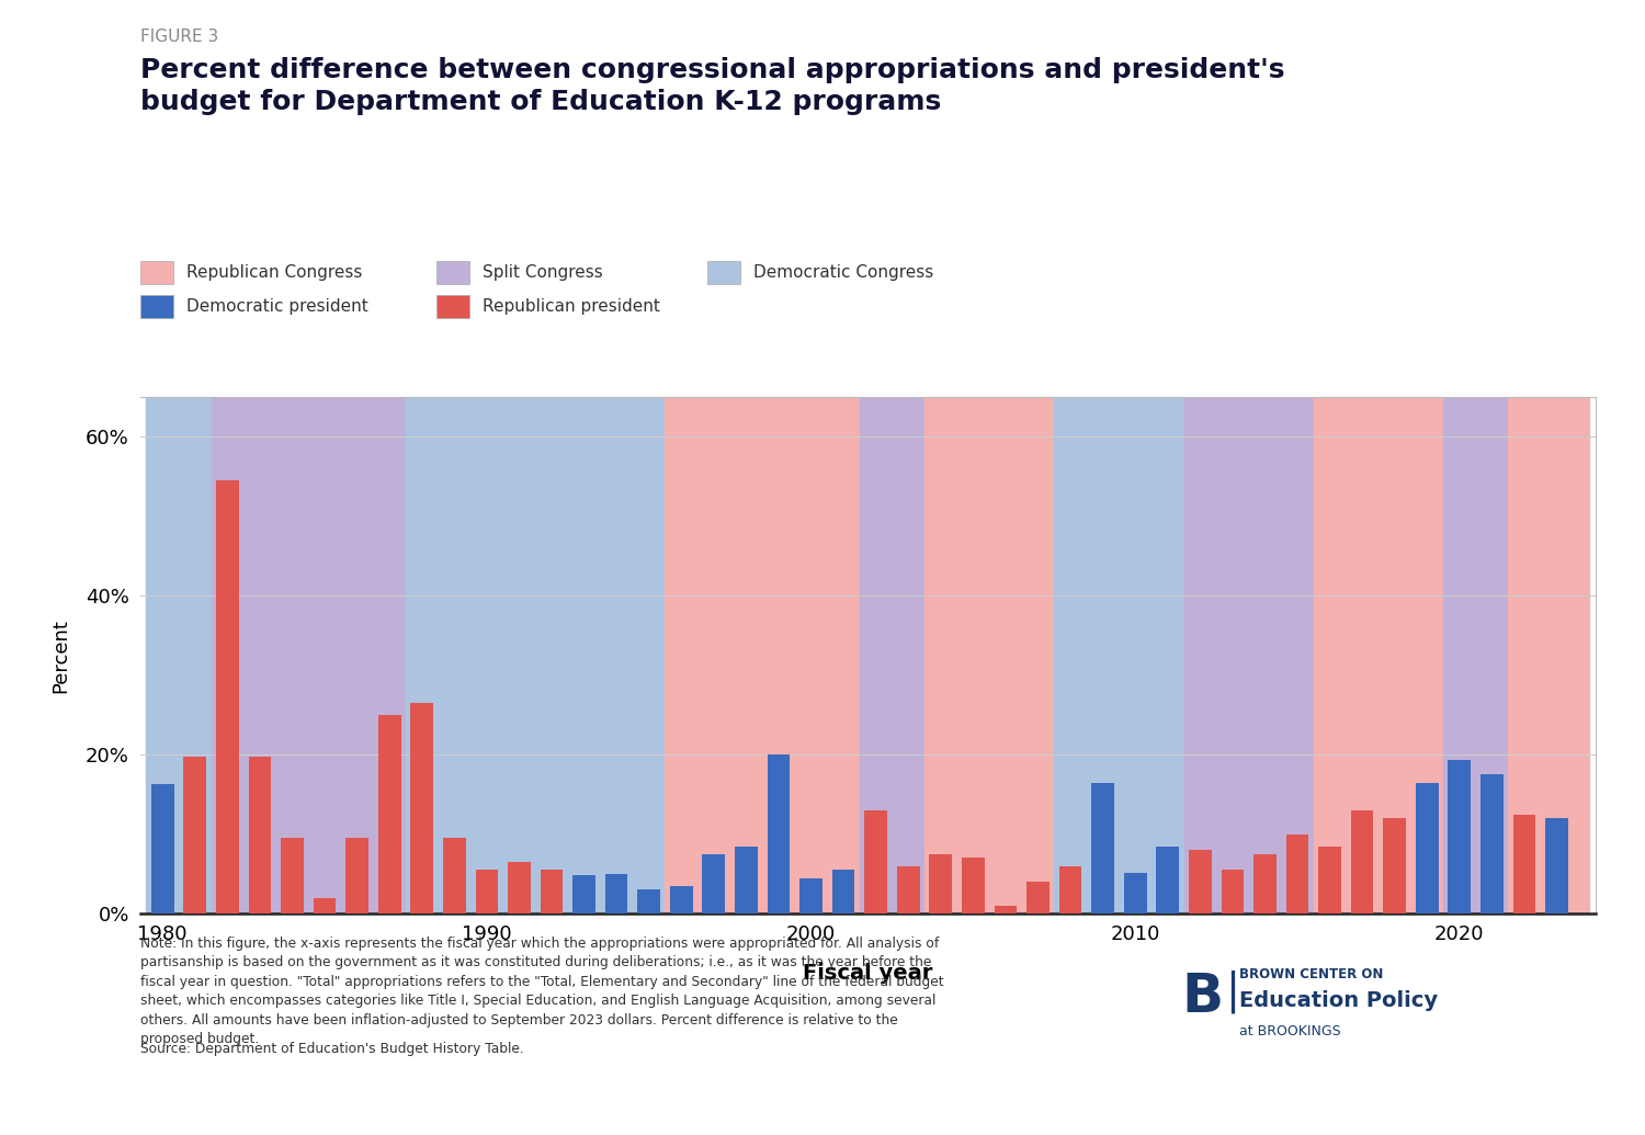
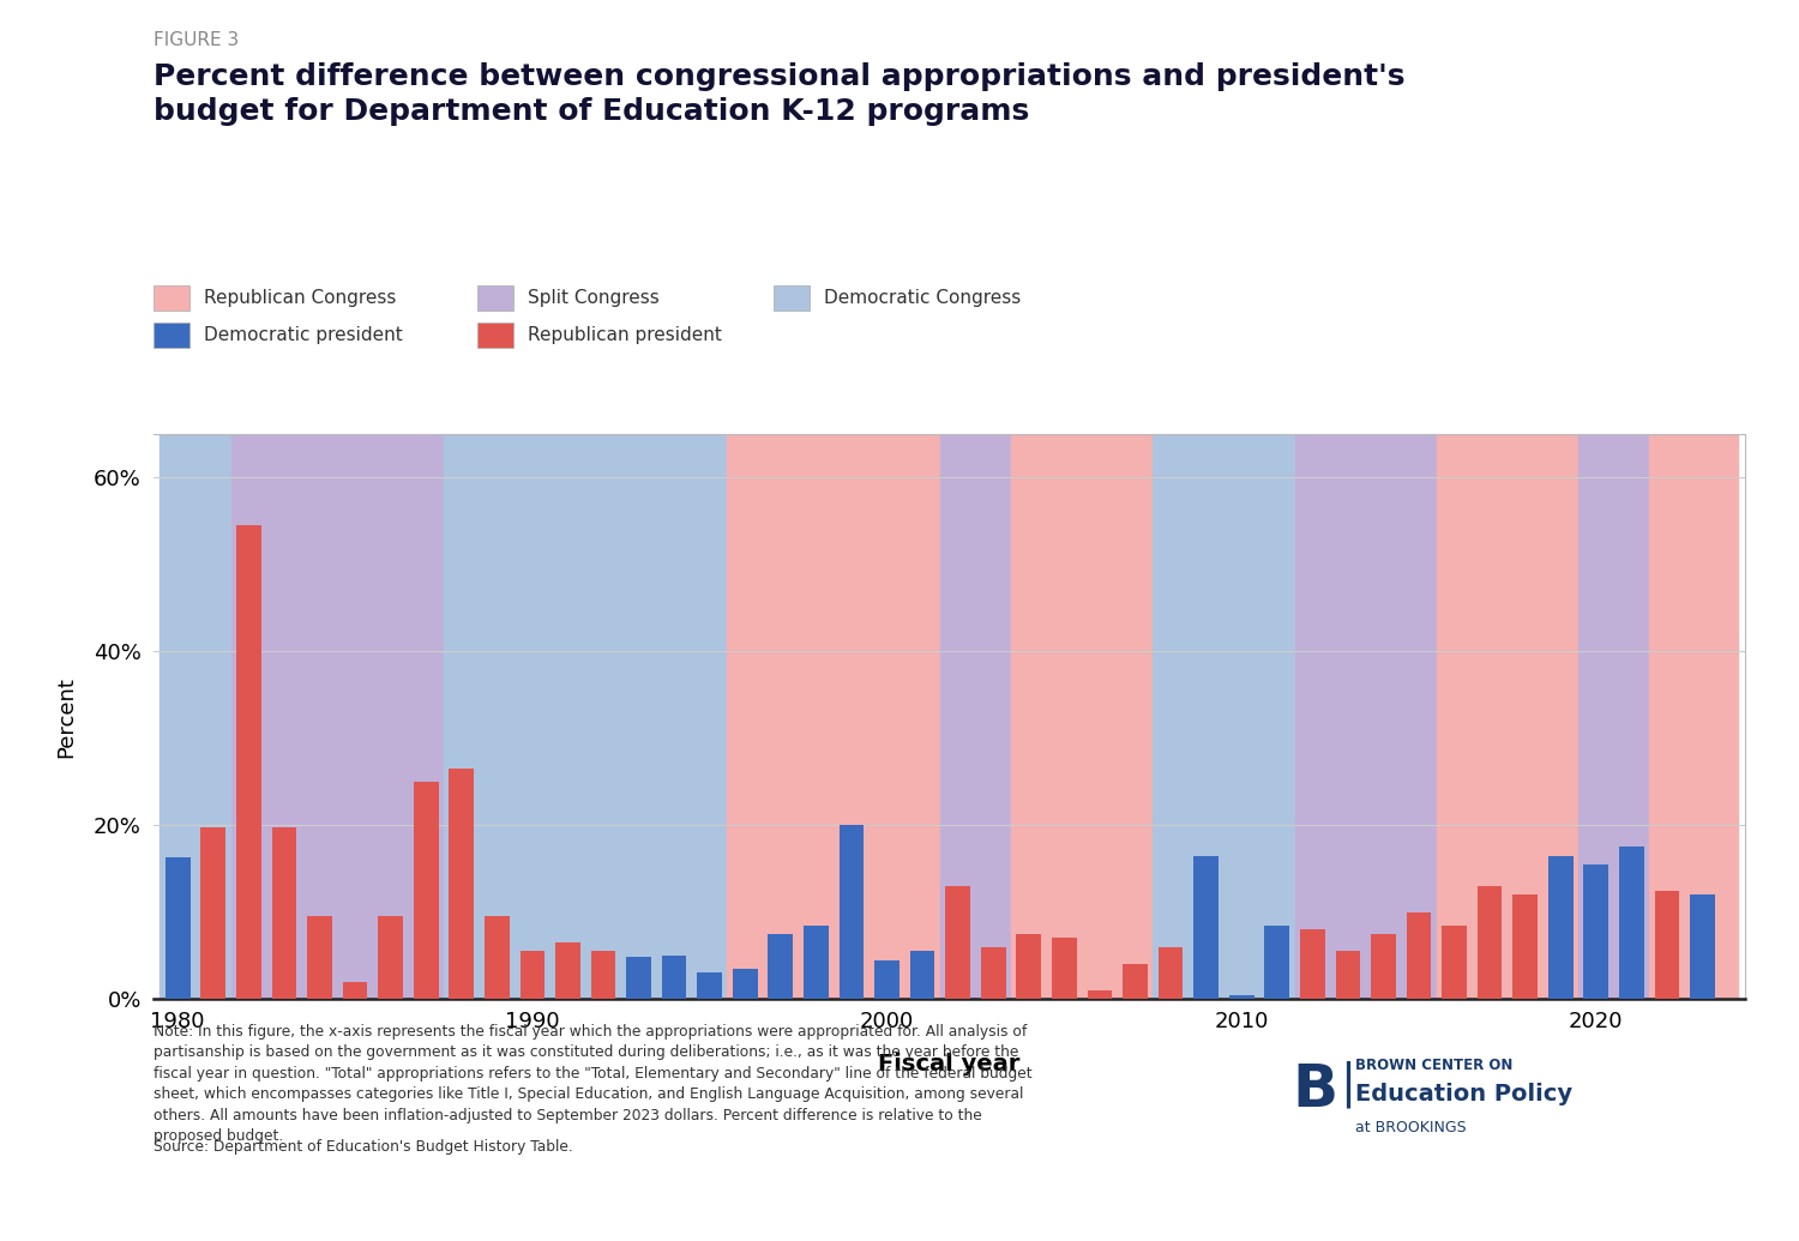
2010: 5.2% -> 0.5%
2020: 19.4% -> 15.5%
